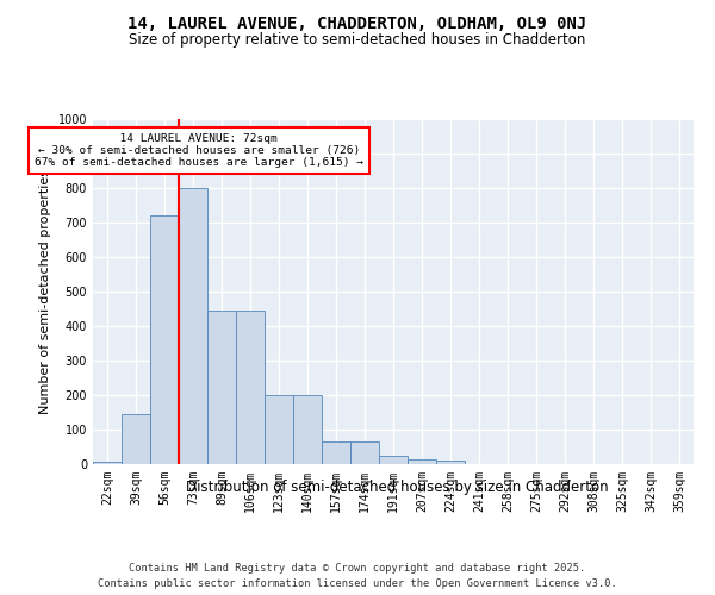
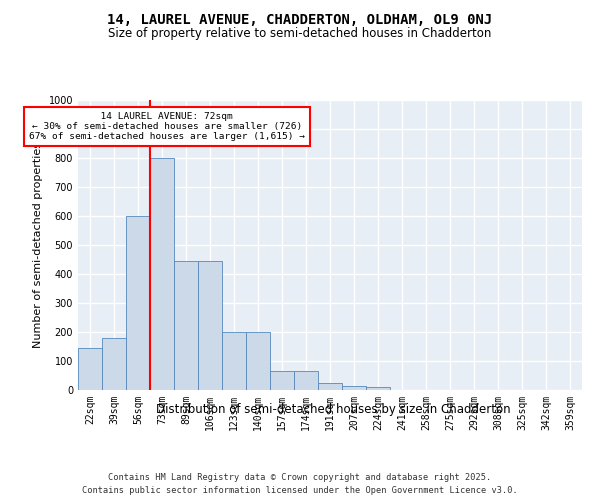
22sqm: 8 -> 145
39sqm: 145 -> 180
56sqm: 720 -> 600
